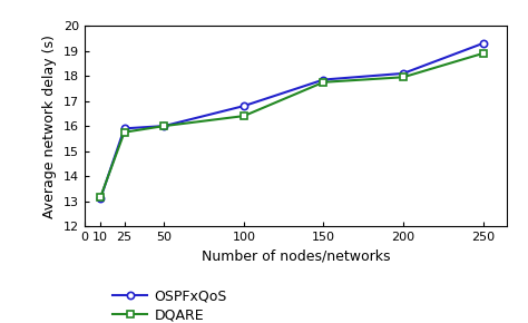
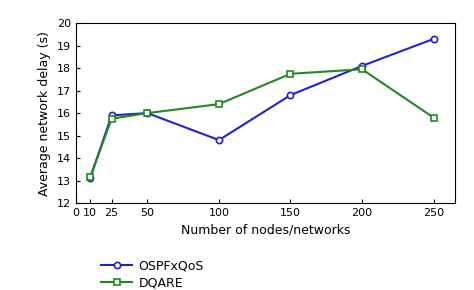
OSPFxQoS/100: 16.80 -> 14.80
OSPFxQoS/150: 17.85 -> 16.80
DQARE/250: 18.90 -> 15.80
